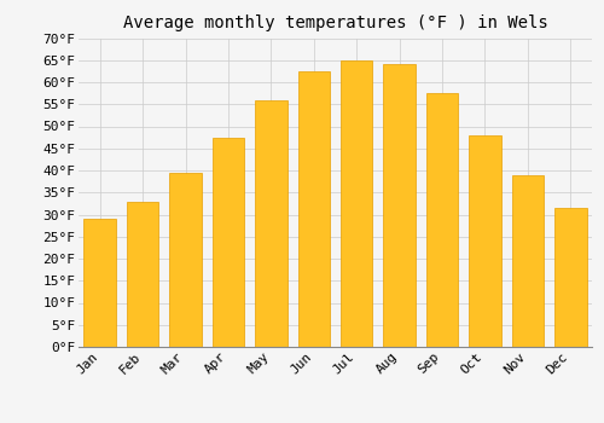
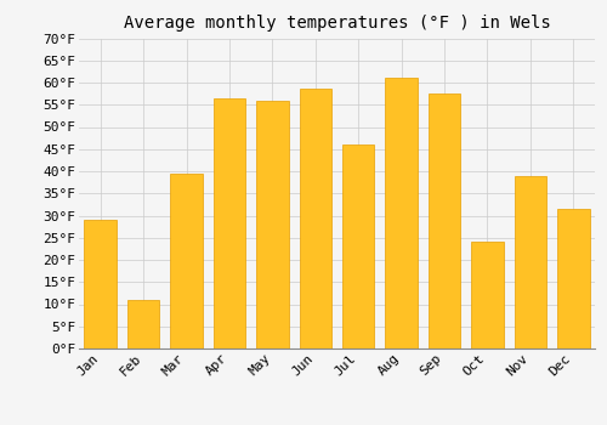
Feb: 33.0°F -> 11.0°F
Apr: 47.5°F -> 56.5°F
Jun: 62.5°F -> 58.5°F
Jul: 65.0°F -> 46.0°F
Aug: 64.0°F -> 61.0°F
Oct: 48.0°F -> 24.0°F
